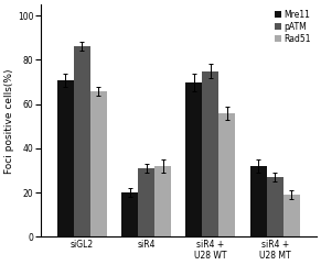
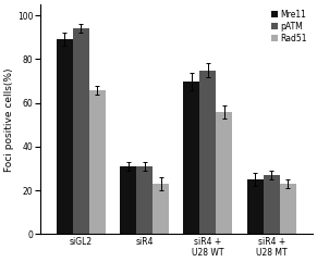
Mre11/siGL2: 71 -> 89
pATM/siGL2: 86 -> 94
Mre11/siR4: 20 -> 31
Rad51/siR4: 32 -> 23
Mre11/siR4 + U28 MT: 32 -> 25
Rad51/siR4 + U28 MT: 19 -> 23
